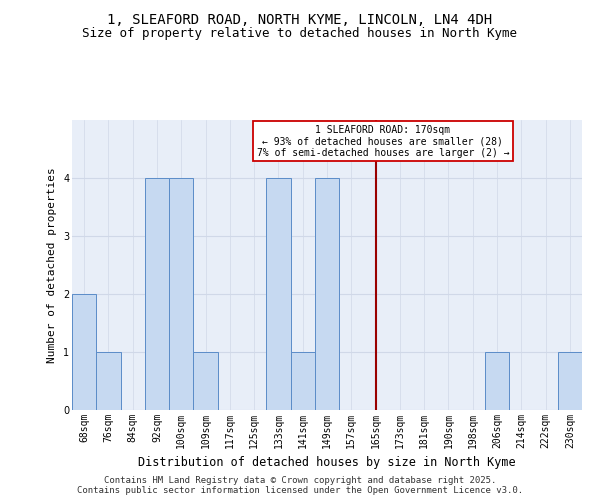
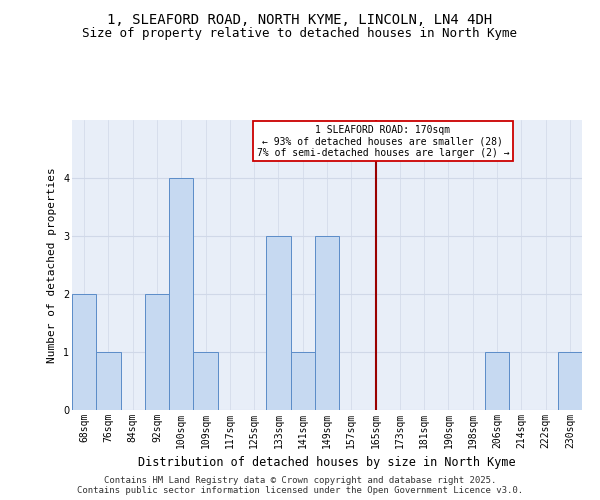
92sqm: 4 -> 2
133sqm: 4 -> 3
149sqm: 4 -> 3
